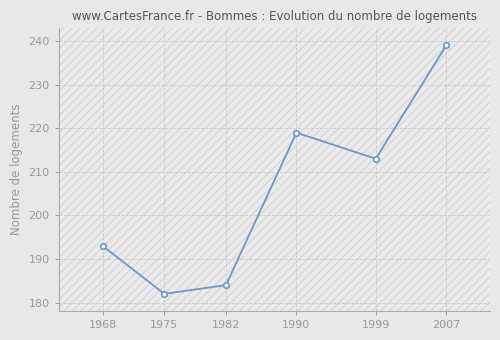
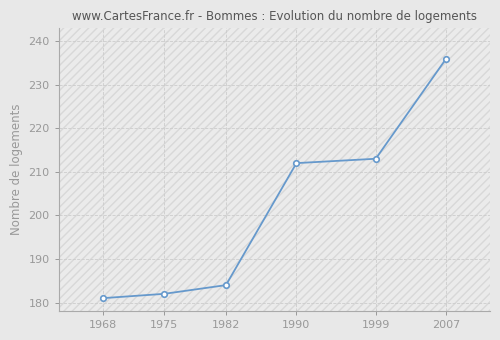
1968: 193 -> 181
1990: 219 -> 212
2007: 239 -> 236
